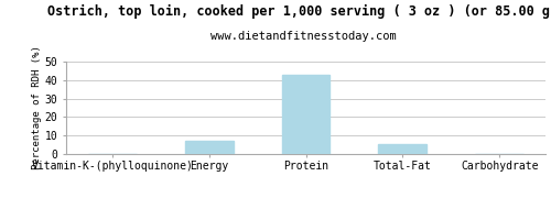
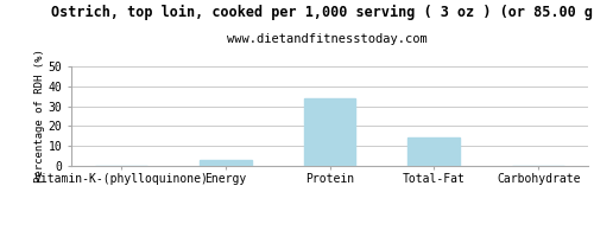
Energy: 7 -> 3
Protein: 43 -> 34
Total-Fat: 6 -> 14
